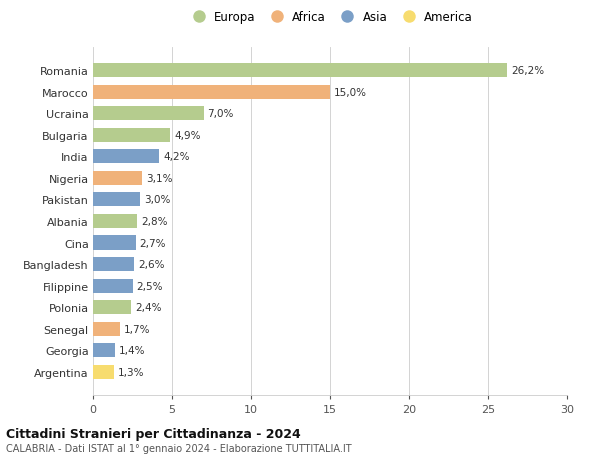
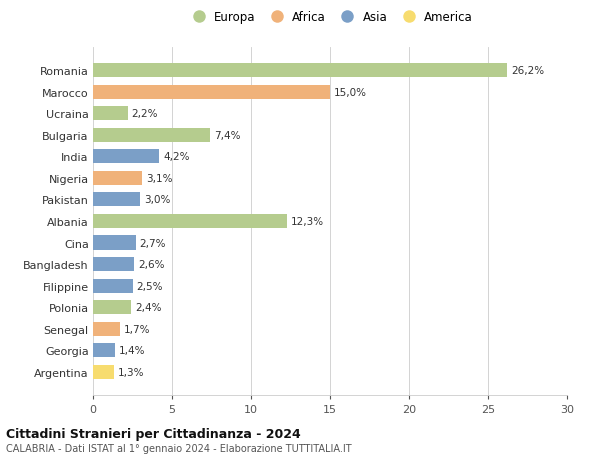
Ucraina: 7,0% -> 2,2%
Bulgaria: 4,9% -> 7,4%
Albania: 2,8% -> 12,3%
